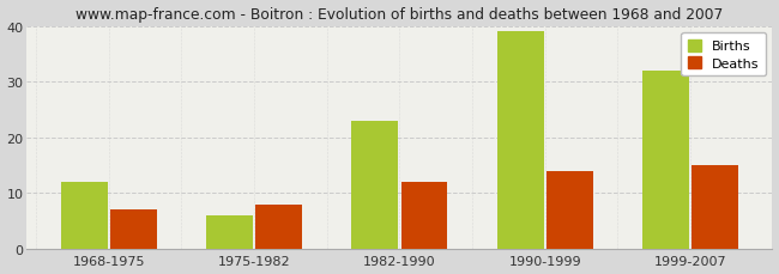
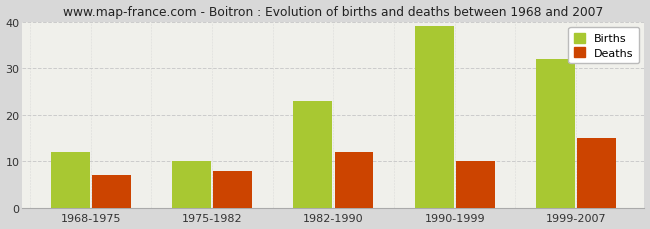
Births/1975-1982: 6 -> 10
Deaths/1990-1999: 14 -> 10
